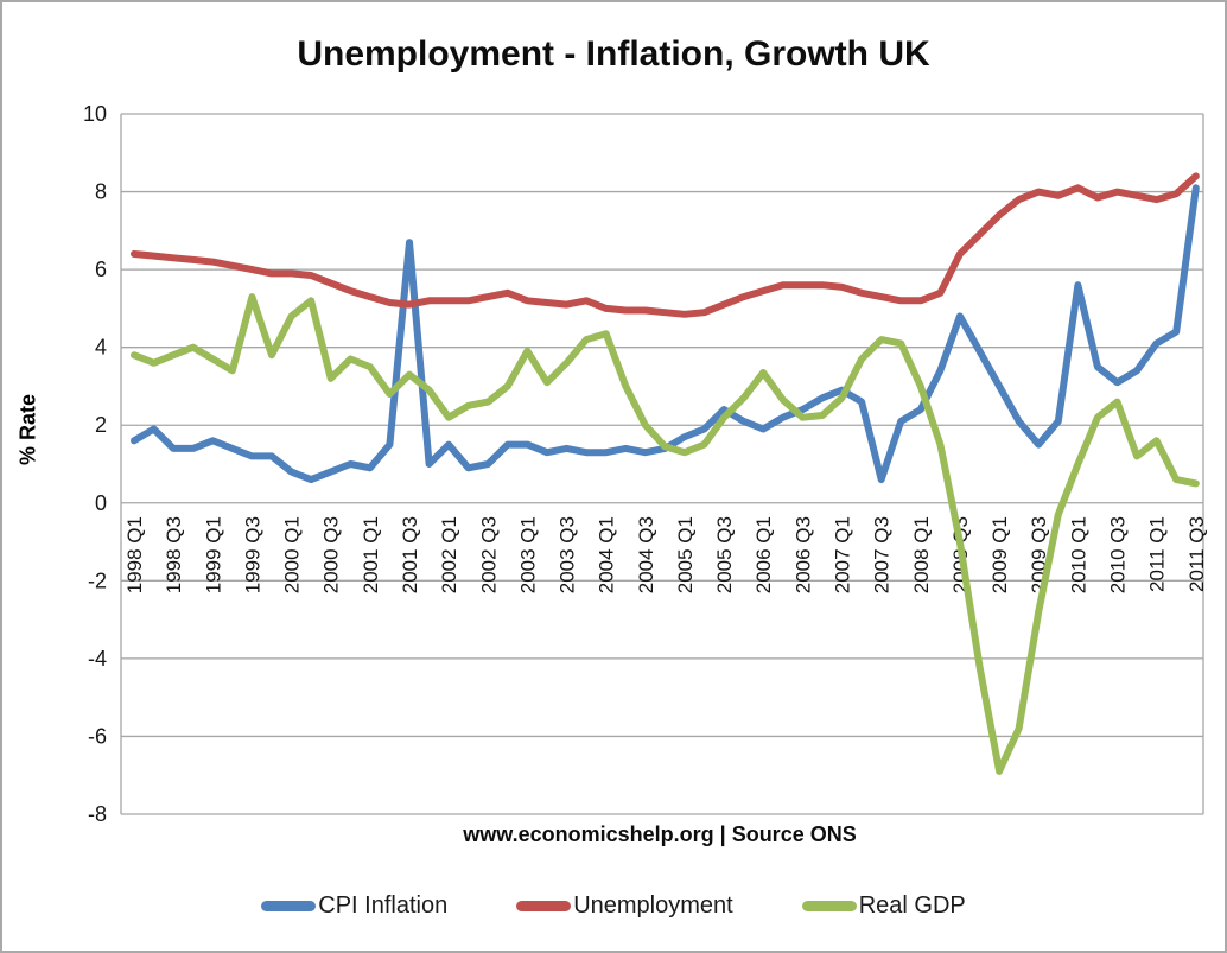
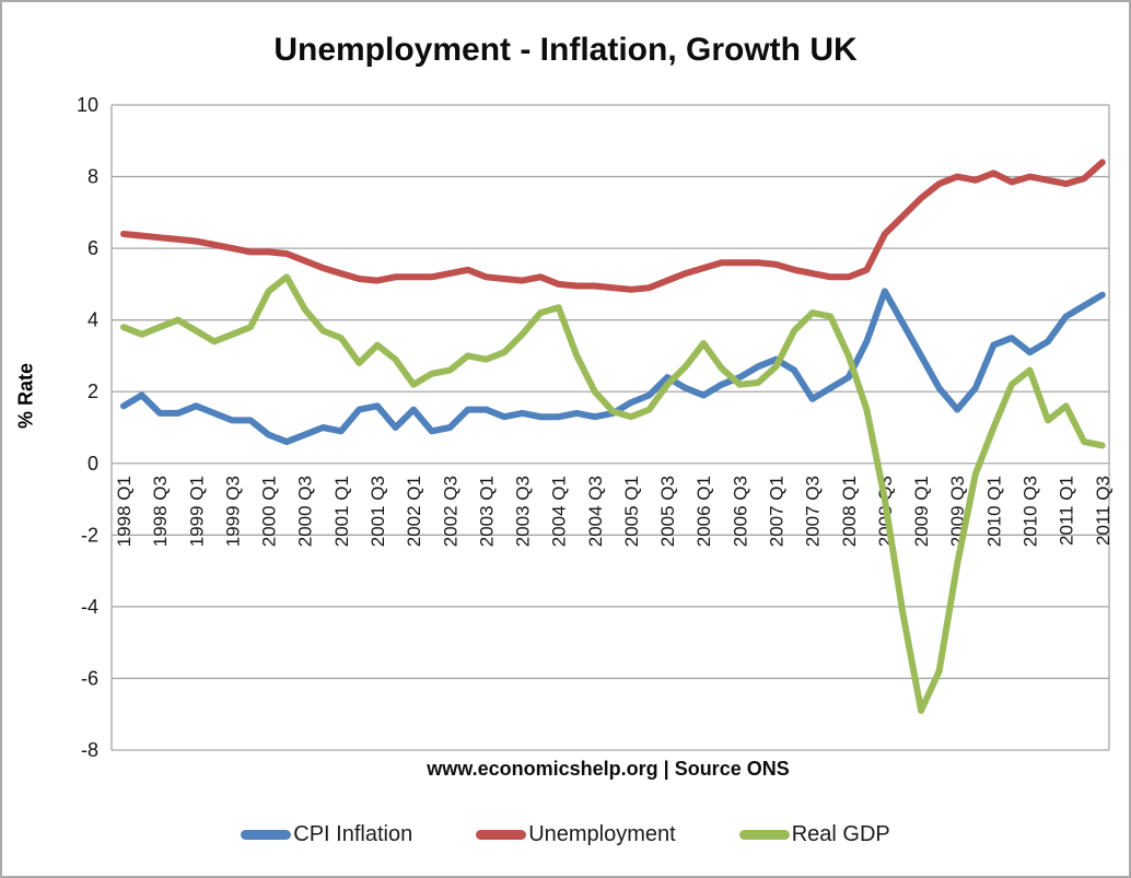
Real GDP/1999 Q3: 5.3 -> 3.6
Real GDP/2000 Q3: 3.2 -> 4.3
CPI Inflation/2001 Q3: 6.7 -> 1.6
Real GDP/2003 Q1: 3.9 -> 2.9
CPI Inflation/2007 Q3: 0.6 -> 1.8
CPI Inflation/2010 Q1: 5.6 -> 3.3
CPI Inflation/2011 Q3: 8.1 -> 4.7
